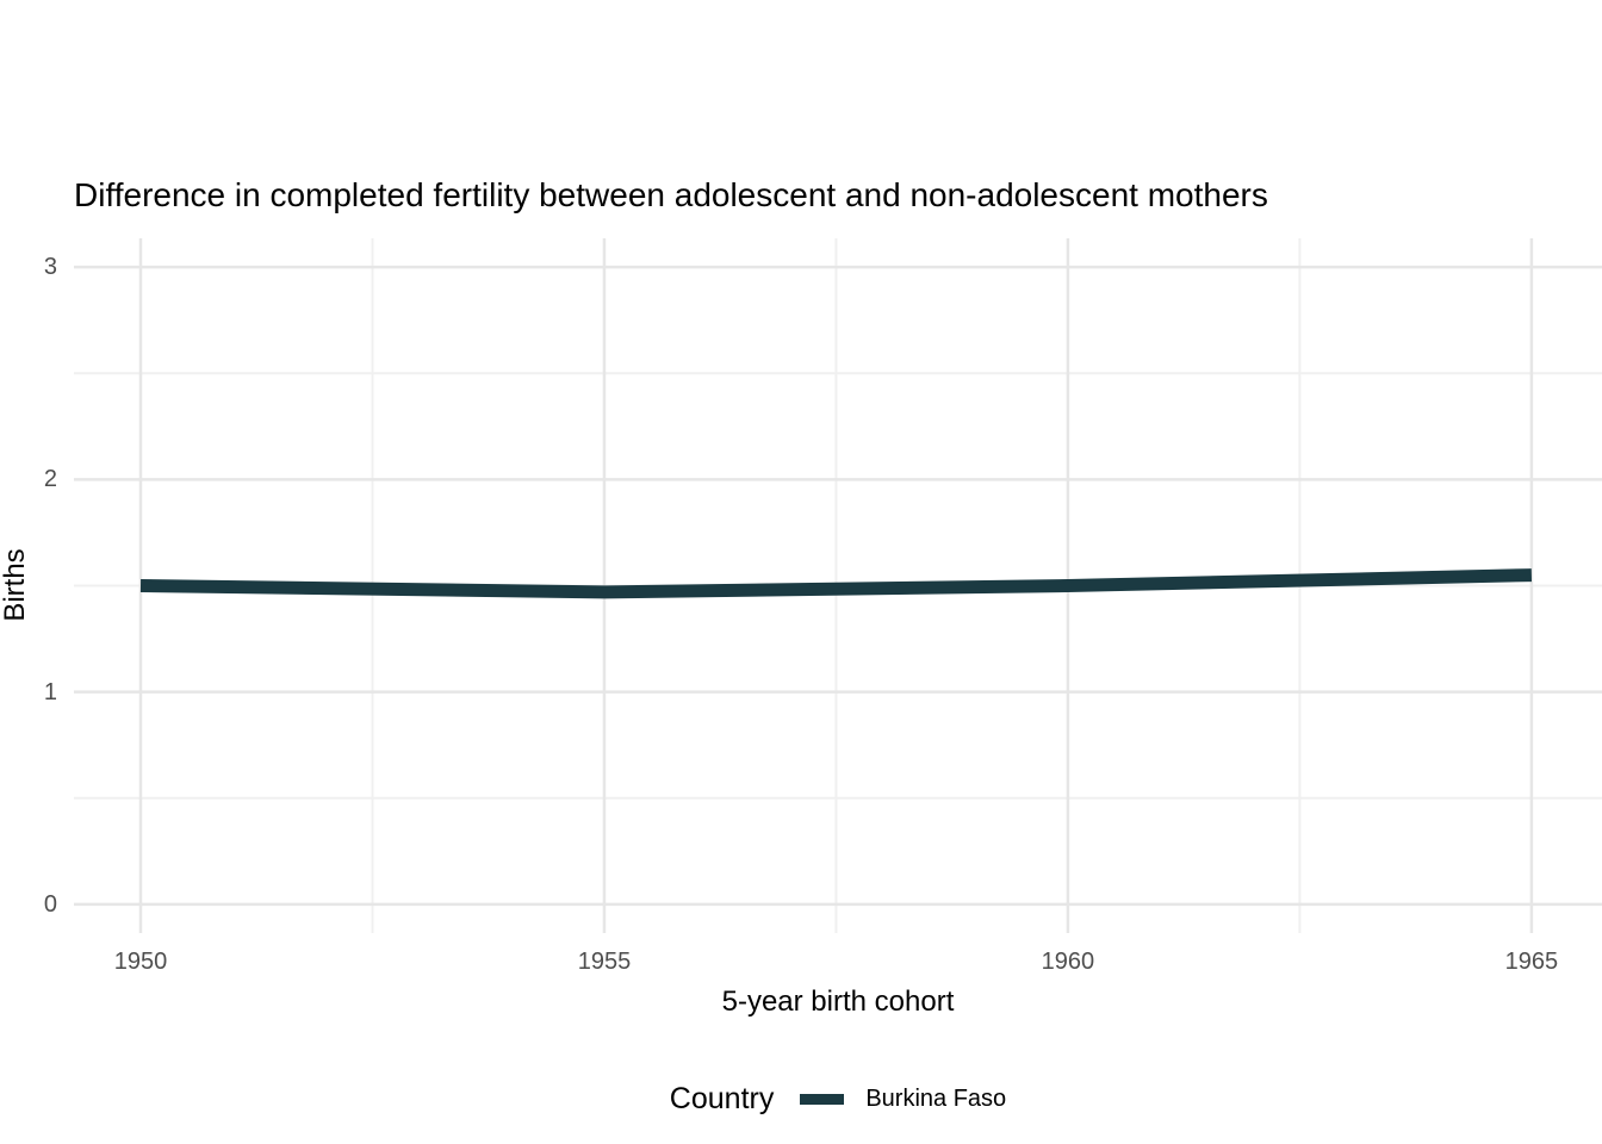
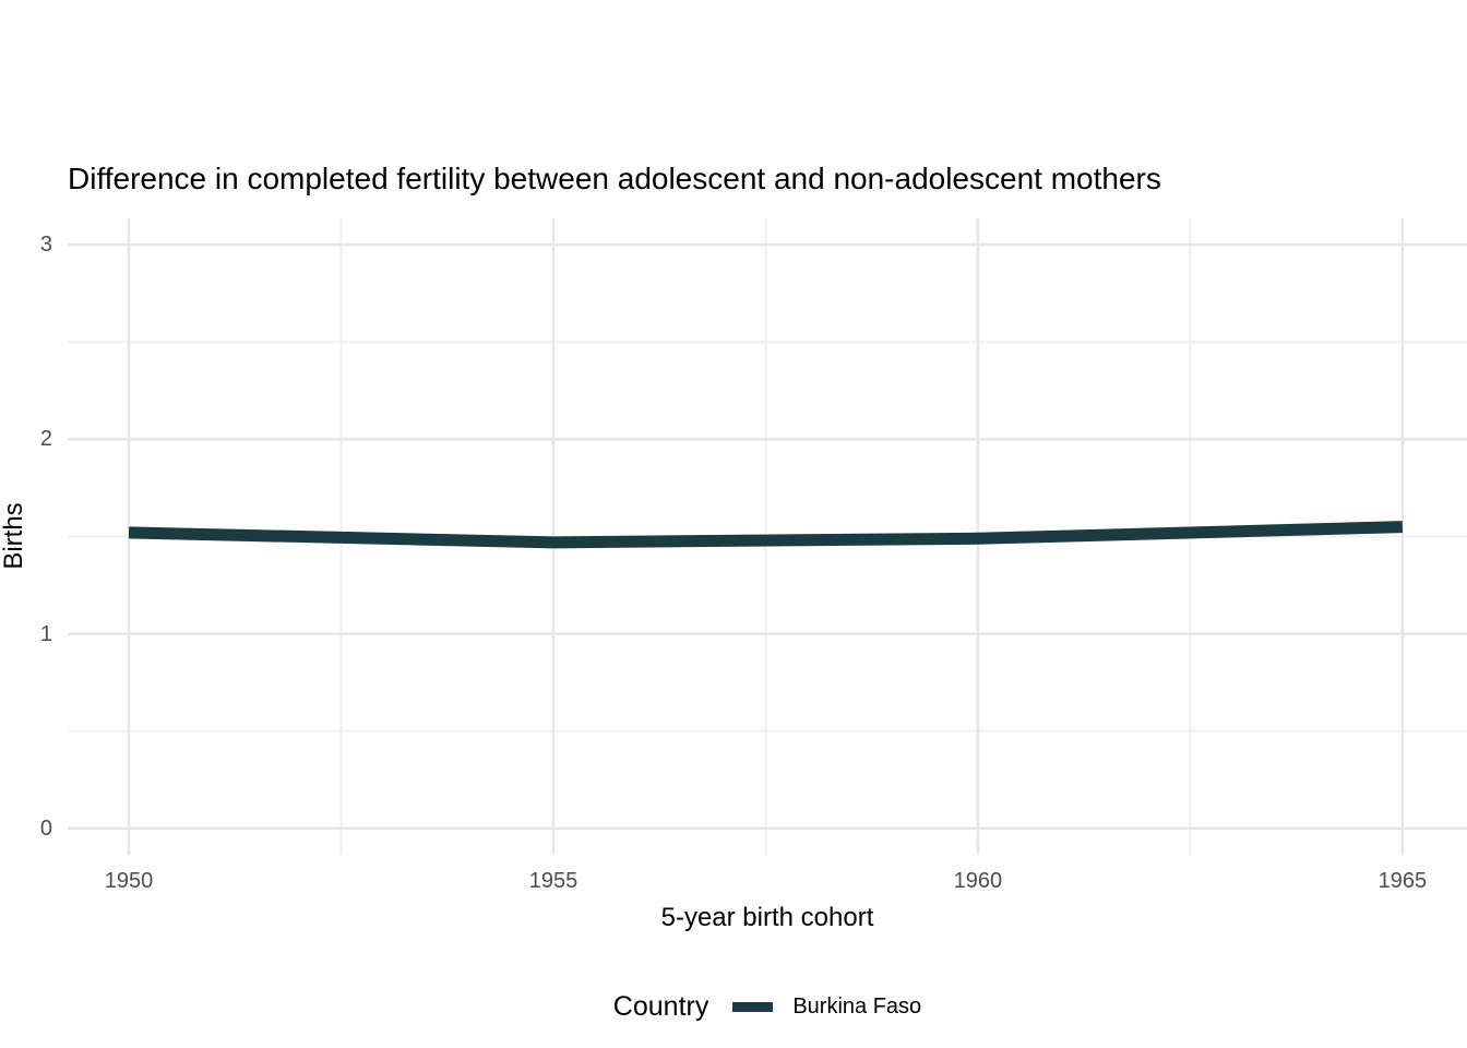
1950: 1.50 -> 1.52
1960: 1.50 -> 1.49
